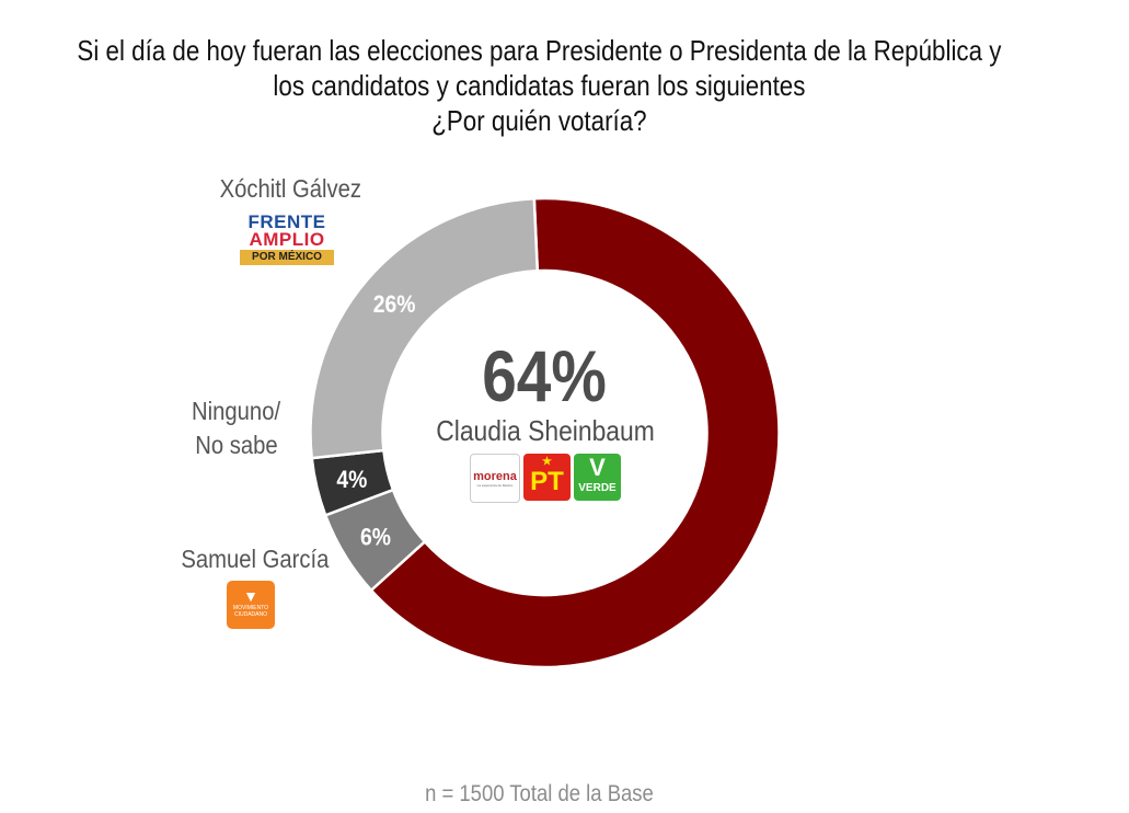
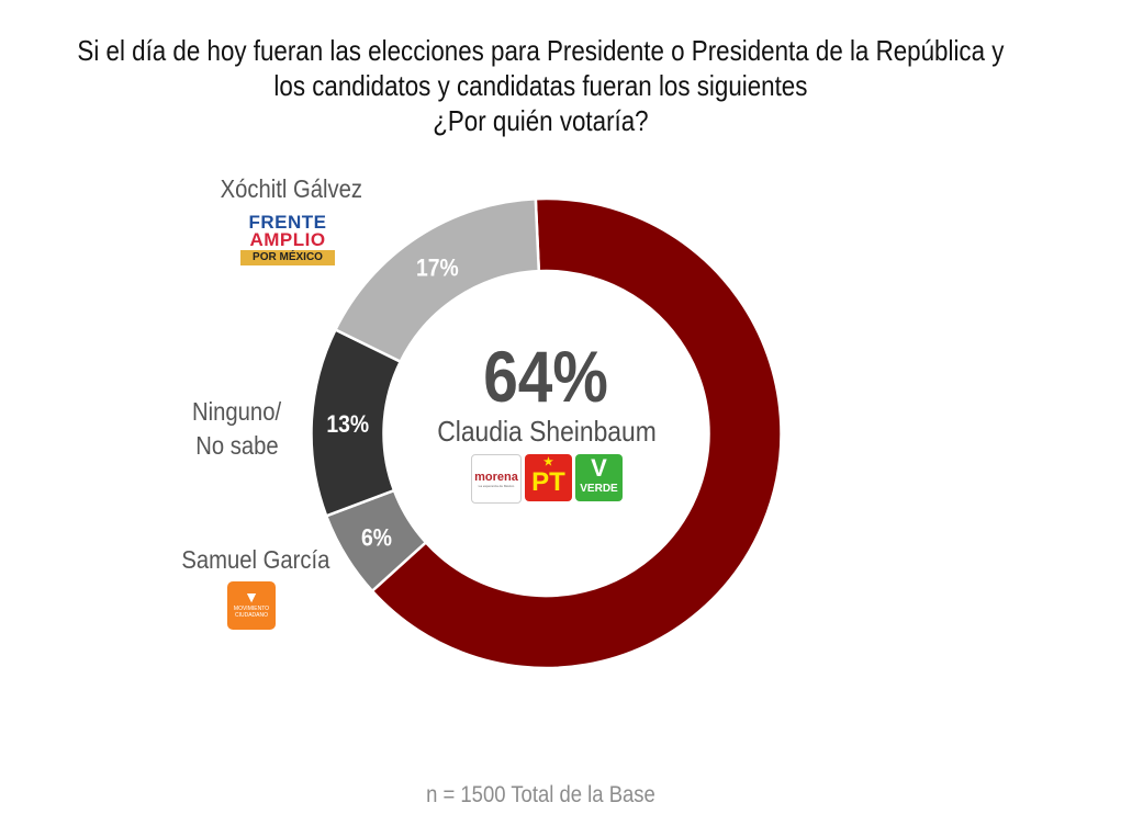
Ninguno/ No sabe: 4% -> 13%
Xóchitl Gálvez: 26% -> 17%
